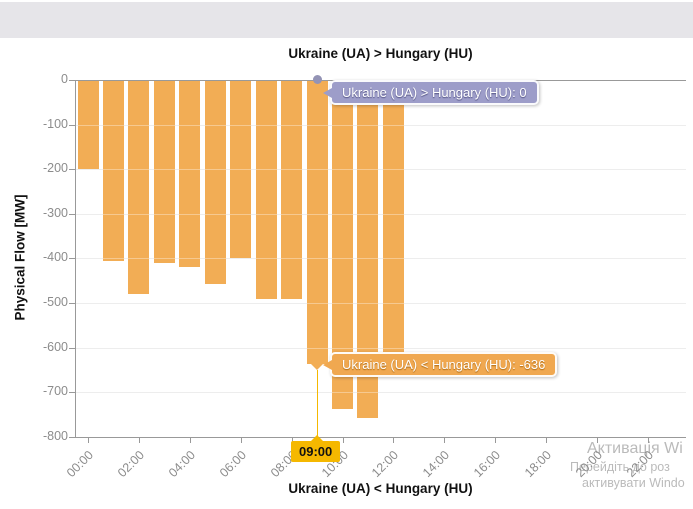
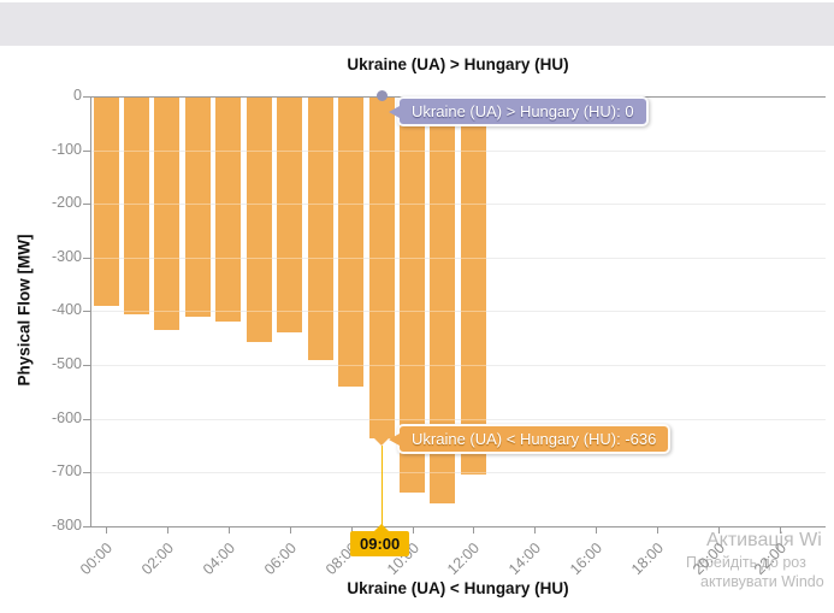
00:00: -200 -> -390
02:00: -480 -> -440
06:00: -400 -> -440
08:00: -490 -> -540
12:00: -660 -> -700
